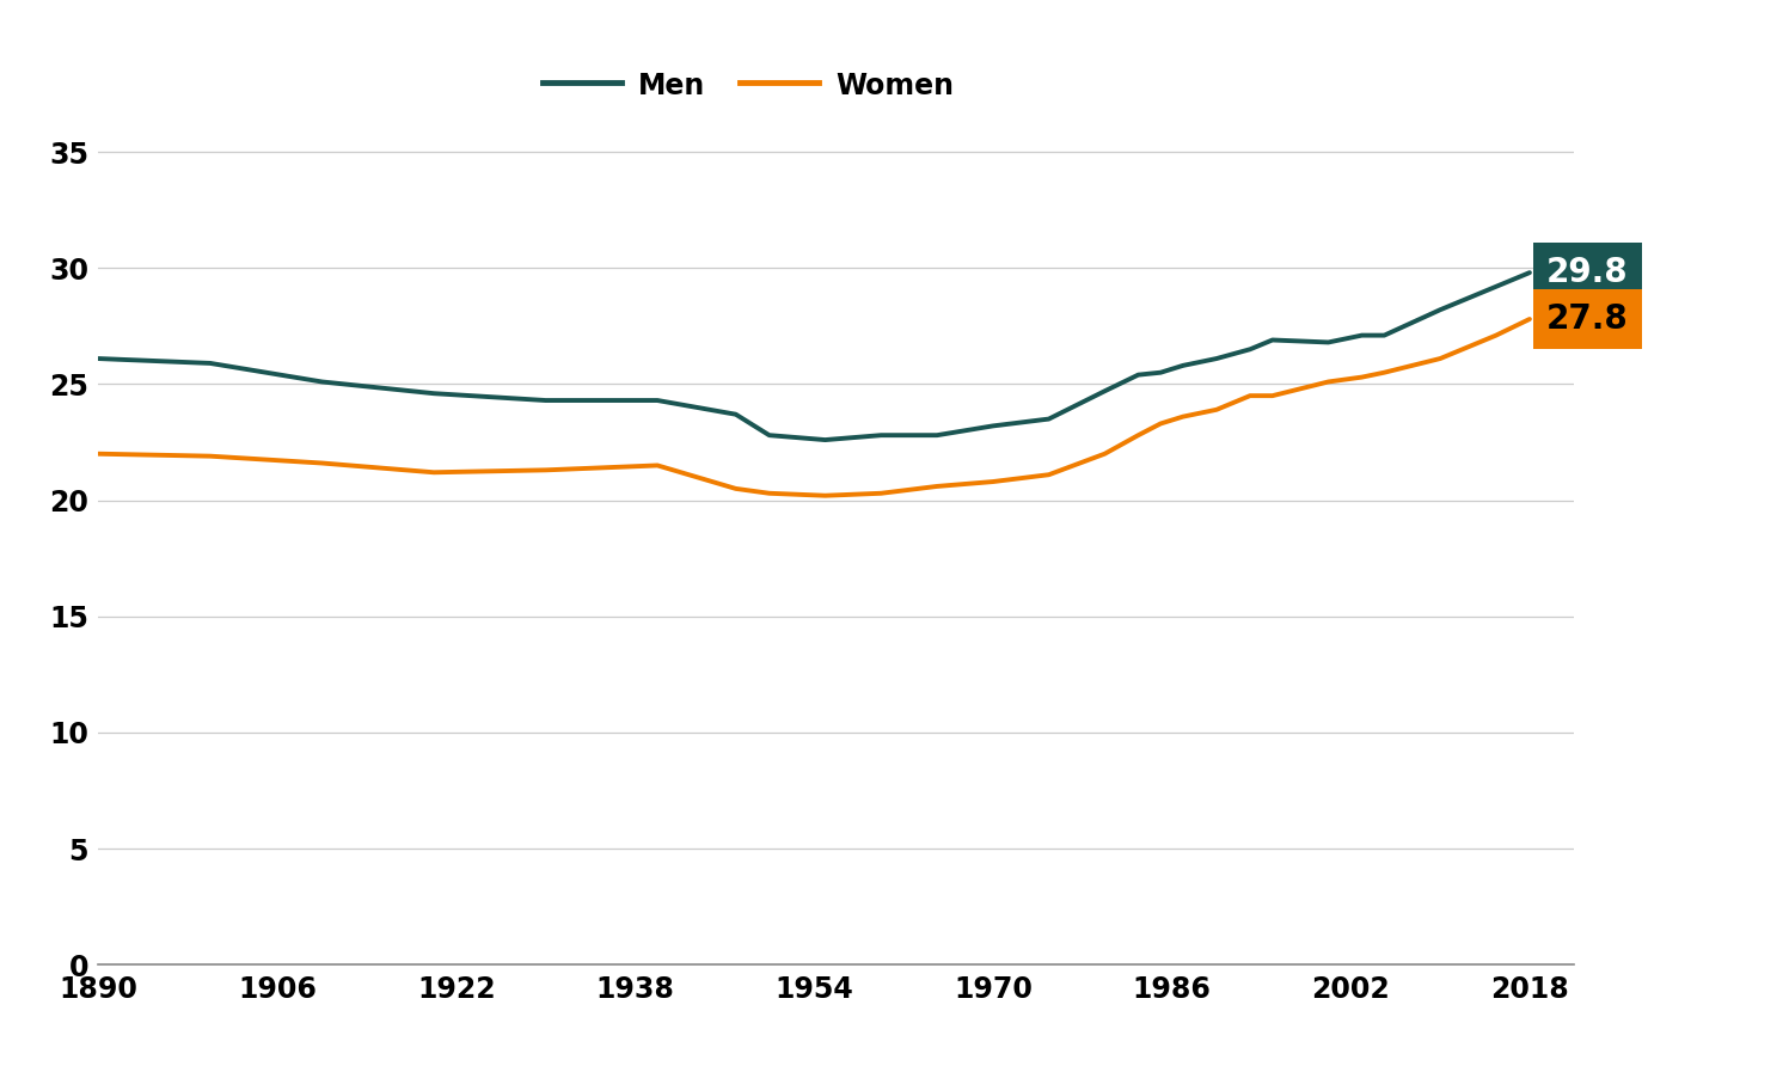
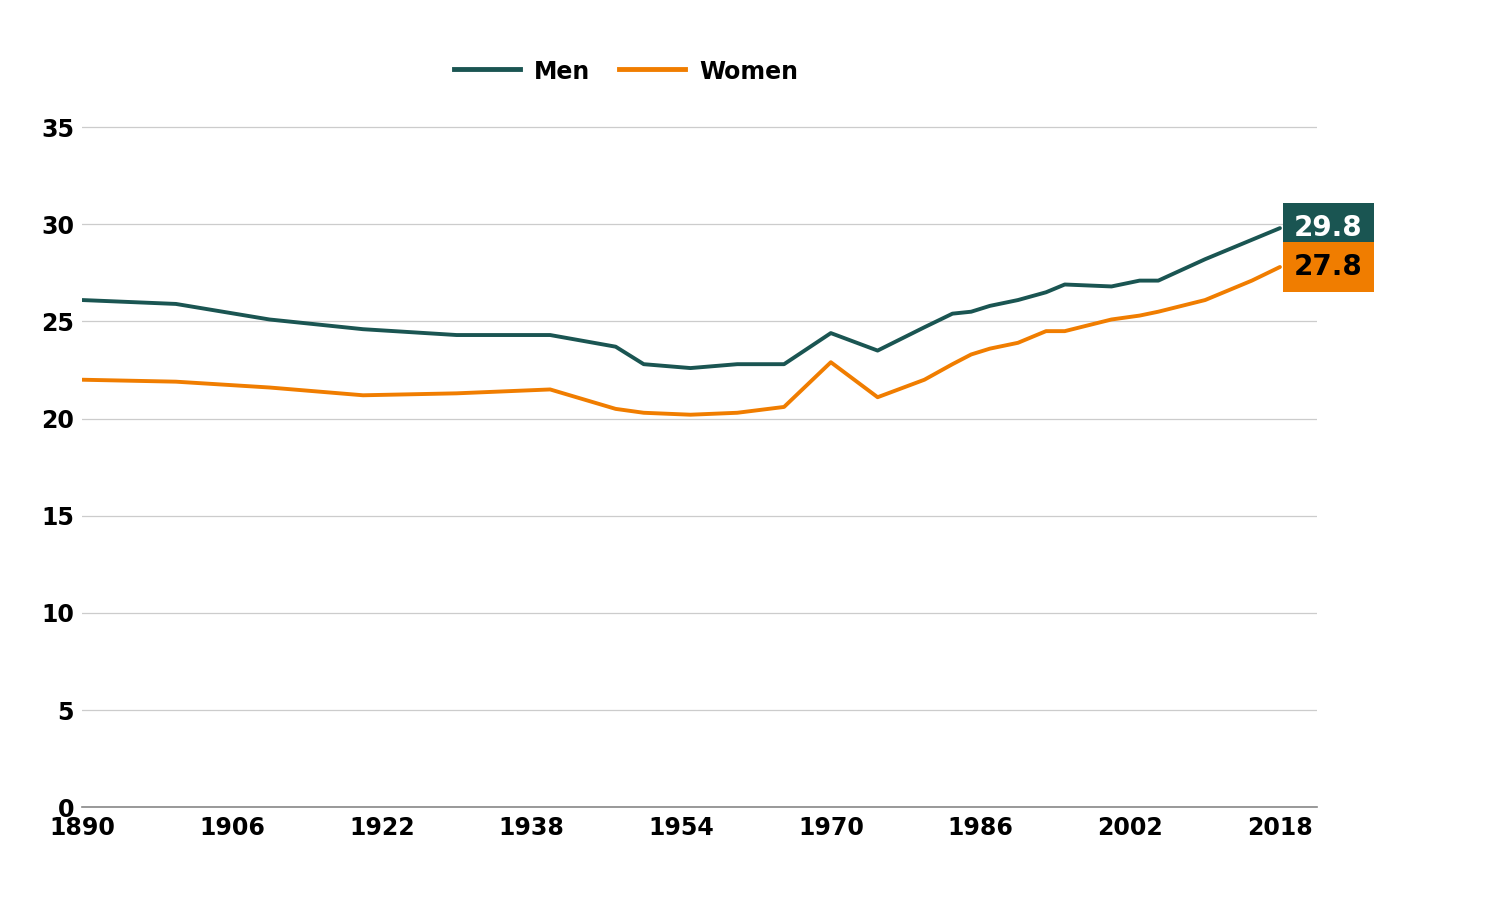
Men/1970: 23.2 -> 24.4
Women/1970: 20.8 -> 22.9
